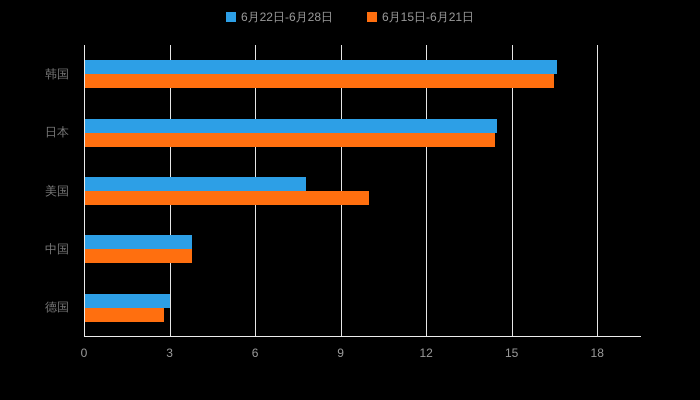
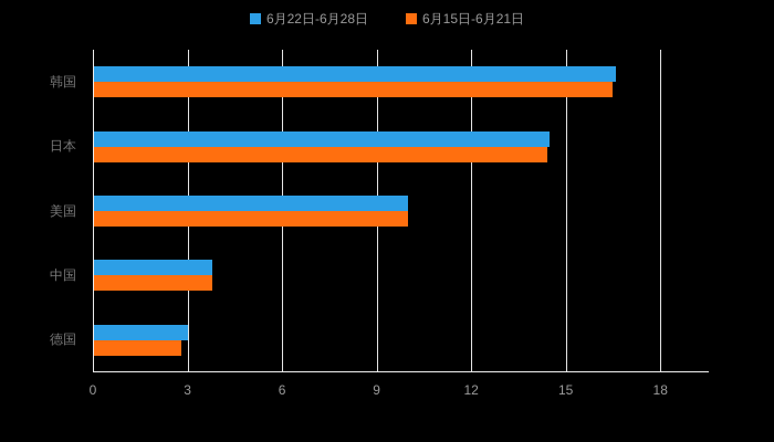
6月22日-6月28日/美国: 7.8 -> 10.0
